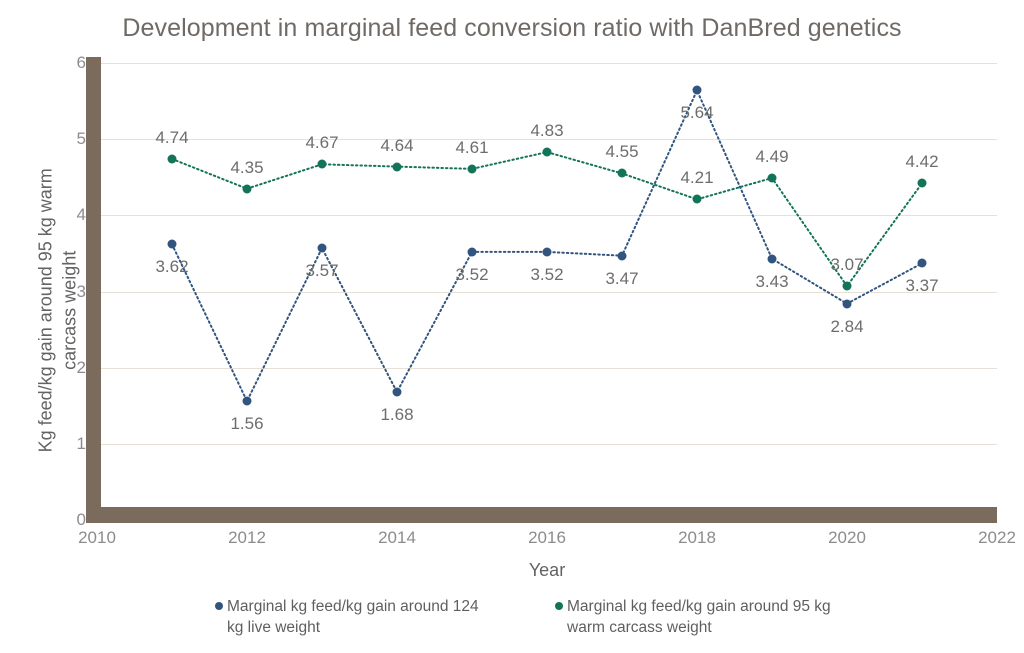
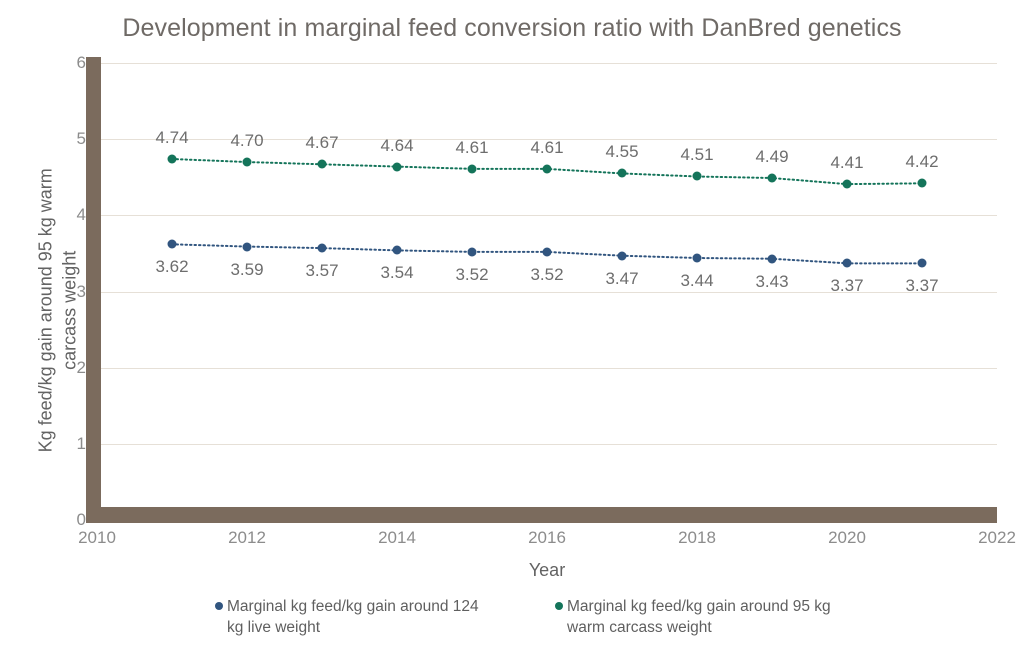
Marginal kg feed/kg gain around 124 kg live weight/2012: 1.56 -> 3.59
Marginal kg feed/kg gain around 95 kg warm carcass weight/2012: 4.35 -> 4.70
Marginal kg feed/kg gain around 124 kg live weight/2014: 1.68 -> 3.54
Marginal kg feed/kg gain around 95 kg warm carcass weight/2016: 4.83 -> 4.61
Marginal kg feed/kg gain around 124 kg live weight/2018: 5.64 -> 3.44
Marginal kg feed/kg gain around 95 kg warm carcass weight/2018: 4.21 -> 4.51
Marginal kg feed/kg gain around 124 kg live weight/2020: 2.84 -> 3.37
Marginal kg feed/kg gain around 95 kg warm carcass weight/2020: 3.07 -> 4.41
